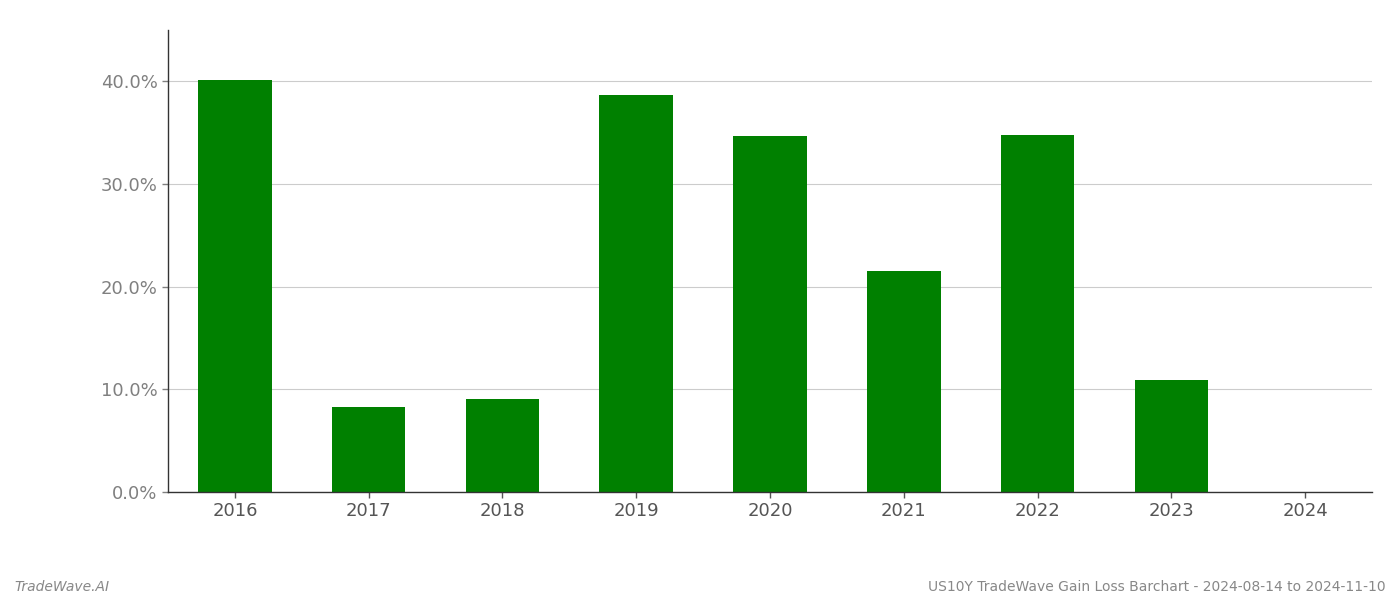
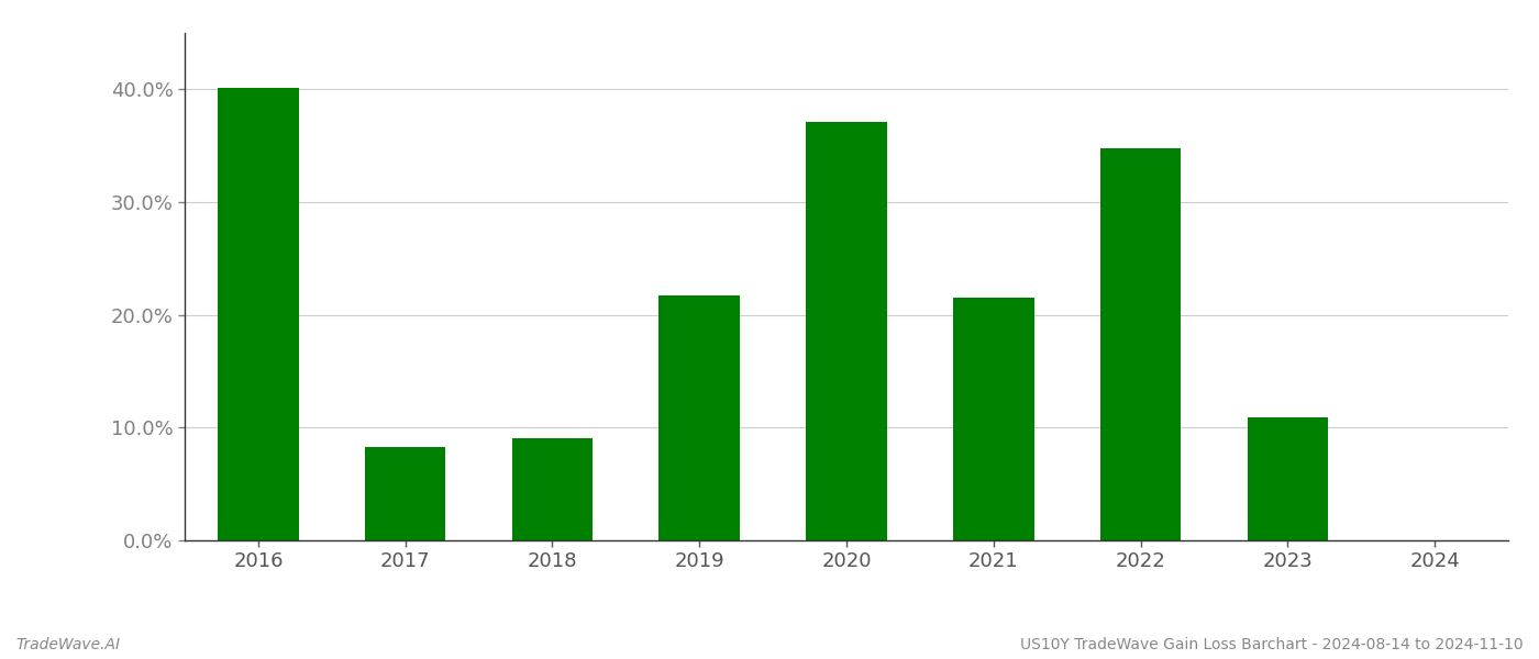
2019: 38.7% -> 21.7%
2020: 34.7% -> 37.1%
